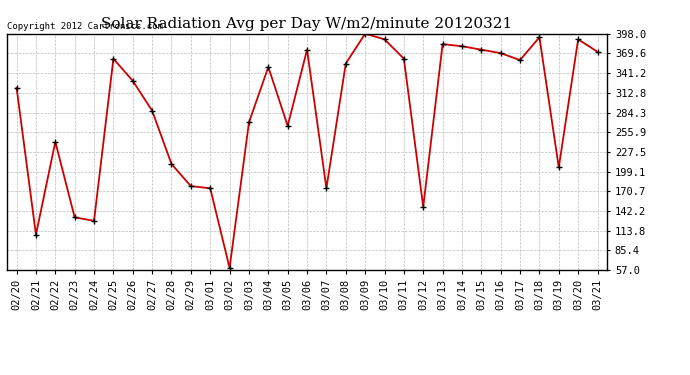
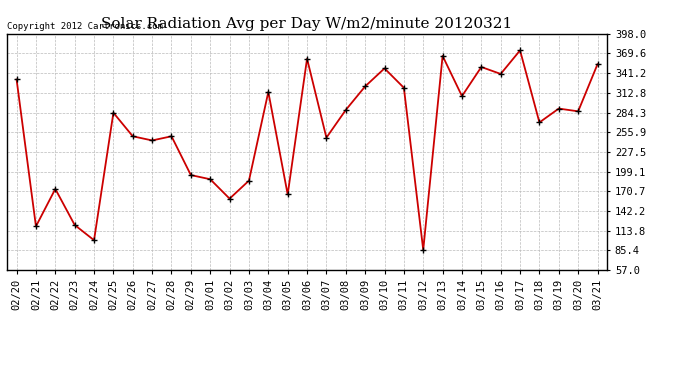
02/20: 320 -> 332
02/21: 108 -> 120
02/22: 242 -> 174
02/23: 133 -> 122
02/24: 128 -> 100
02/25: 362 -> 284
02/26: 330 -> 250
02/27: 287 -> 244
02/28: 210 -> 250
02/29: 178 -> 194
03/01: 175 -> 188
03/02: 60 -> 160
03/03: 270 -> 186
03/04: 350 -> 314
03/05: 265 -> 166
03/06: 375 -> 362
03/07: 175 -> 248
03/08: 355 -> 288
03/09: 398 -> 322
03/10: 390 -> 348
03/11: 362 -> 320
03/12: 148 -> 86
03/13: 383 -> 366
03/14: 380 -> 308
03/15: 375 -> 350
03/16: 370 -> 340
03/17: 360 -> 374
03/18: 393 -> 270
03/19: 205 -> 290
03/20: 390 -> 286
03/21: 372 -> 354
